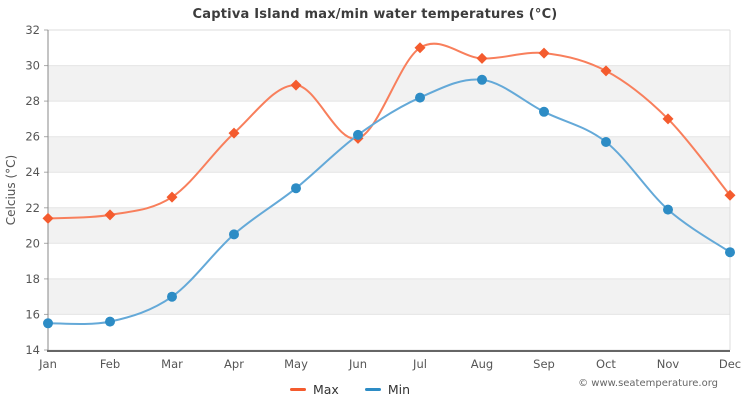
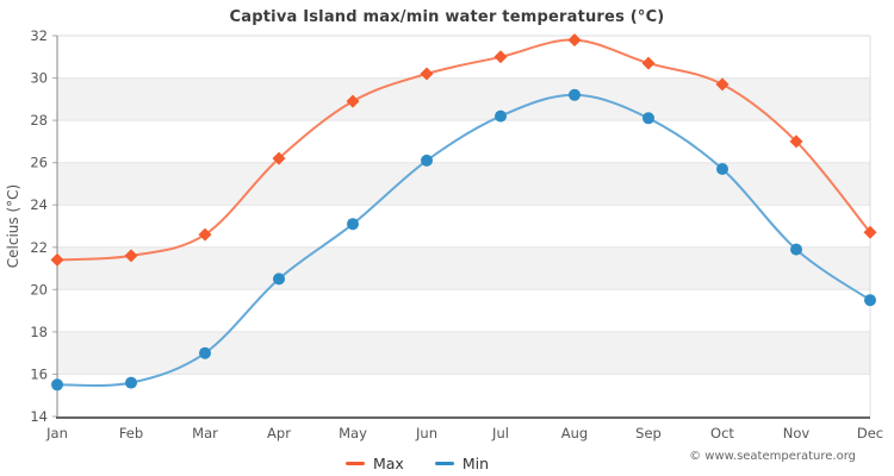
Max/Jun: 25.9 -> 30.2
Max/Aug: 30.4 -> 31.8
Min/Sep: 27.4 -> 28.1
